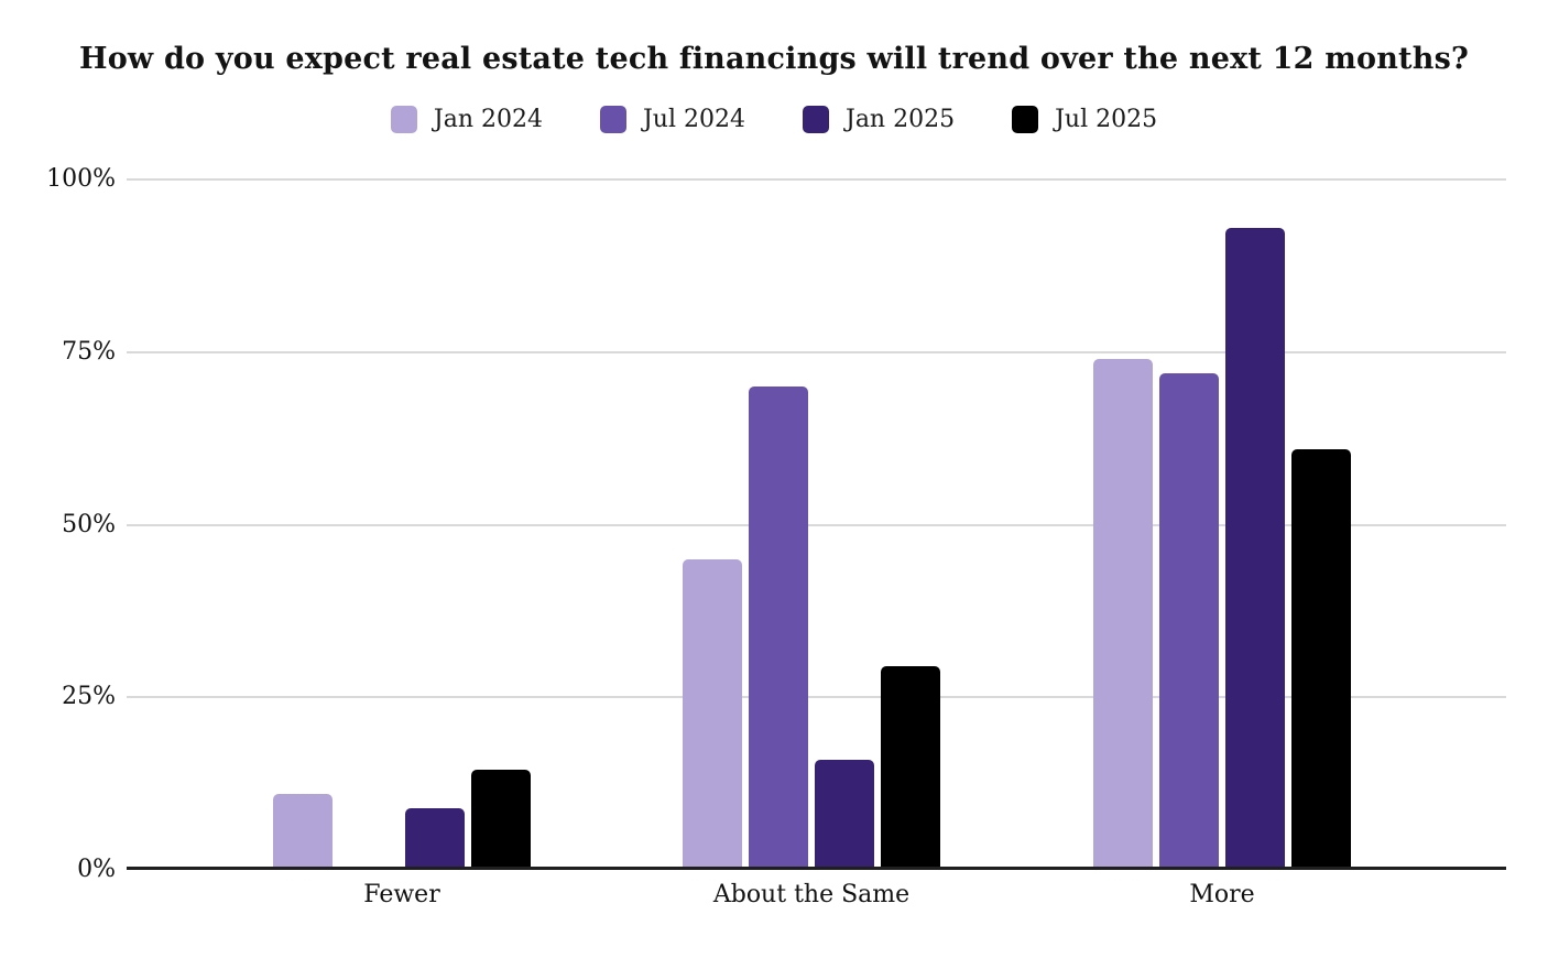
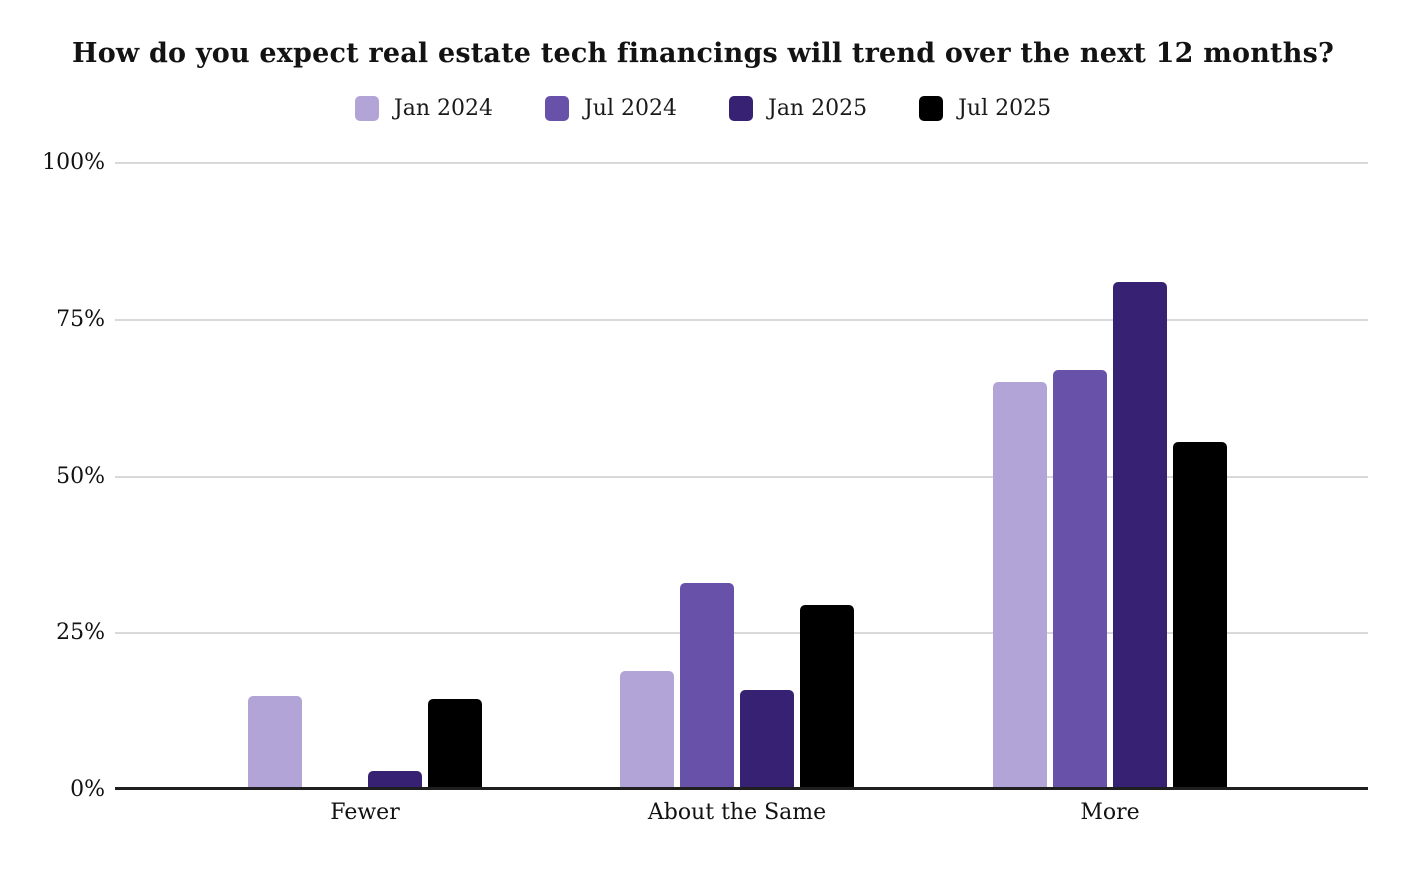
Jan 2024/Fewer: 11% -> 15%
Jan 2025/Fewer: 9% -> 3%
Jan 2024/About the Same: 45% -> 19%
Jul 2024/About the Same: 70% -> 33%
Jan 2024/More: 74% -> 65%
Jul 2024/More: 72% -> 67%
Jan 2025/More: 93% -> 81%
Jul 2025/More: 61% -> 56%
